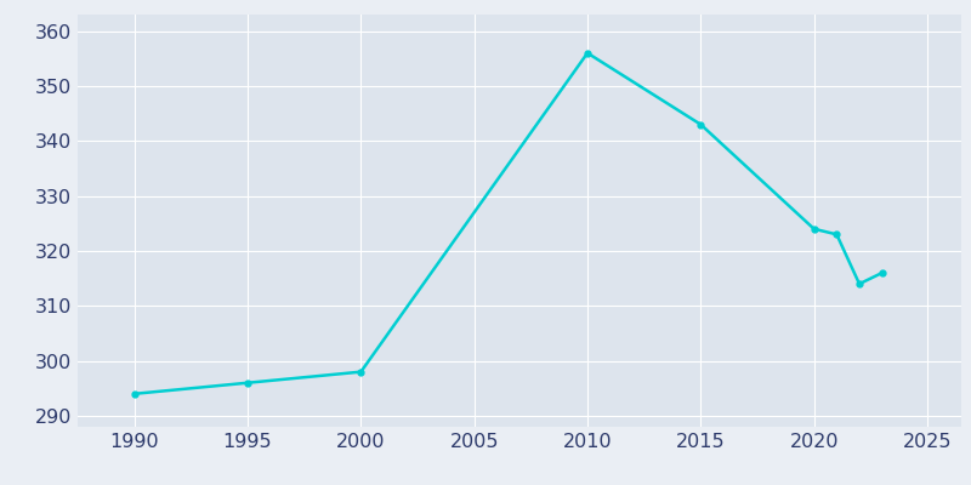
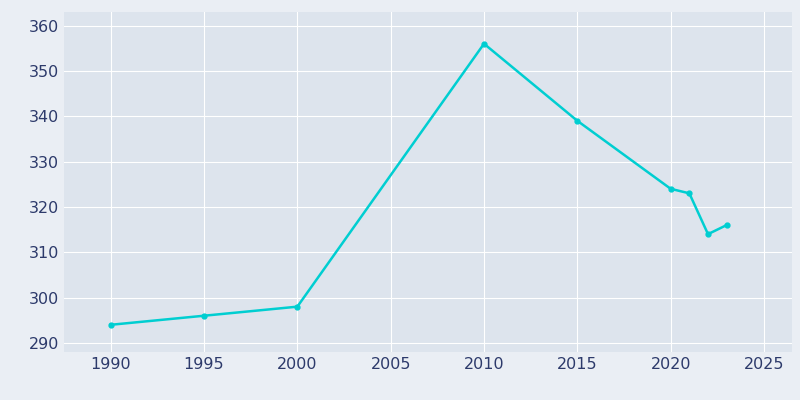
2015: 343 -> 339
